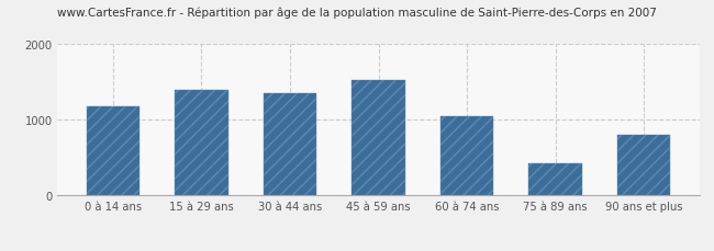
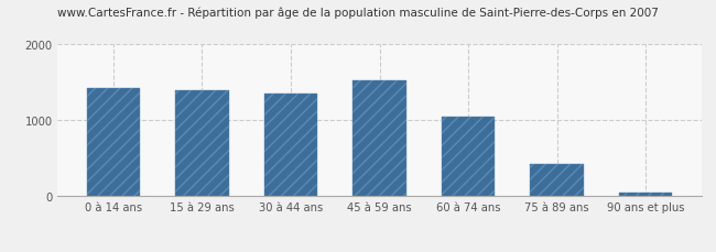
0 à 14 ans: 1180 -> 1430
90 ans et plus: 800 -> 60
